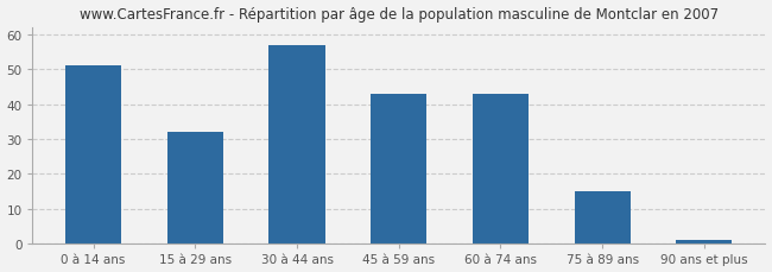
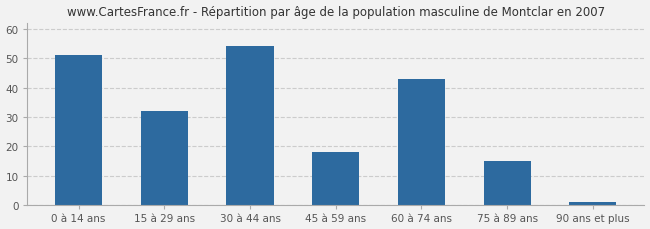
30 à 44 ans: 57 -> 54
45 à 59 ans: 43 -> 18
